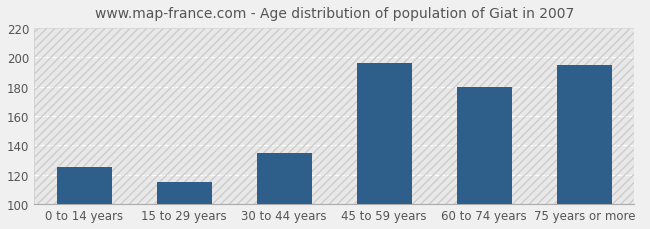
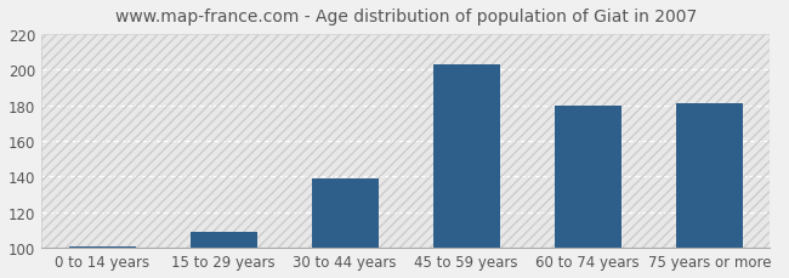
0 to 14 years: 125 -> 101
15 to 29 years: 115 -> 109
30 to 44 years: 135 -> 139
45 to 59 years: 196 -> 203
75 years or more: 195 -> 181
